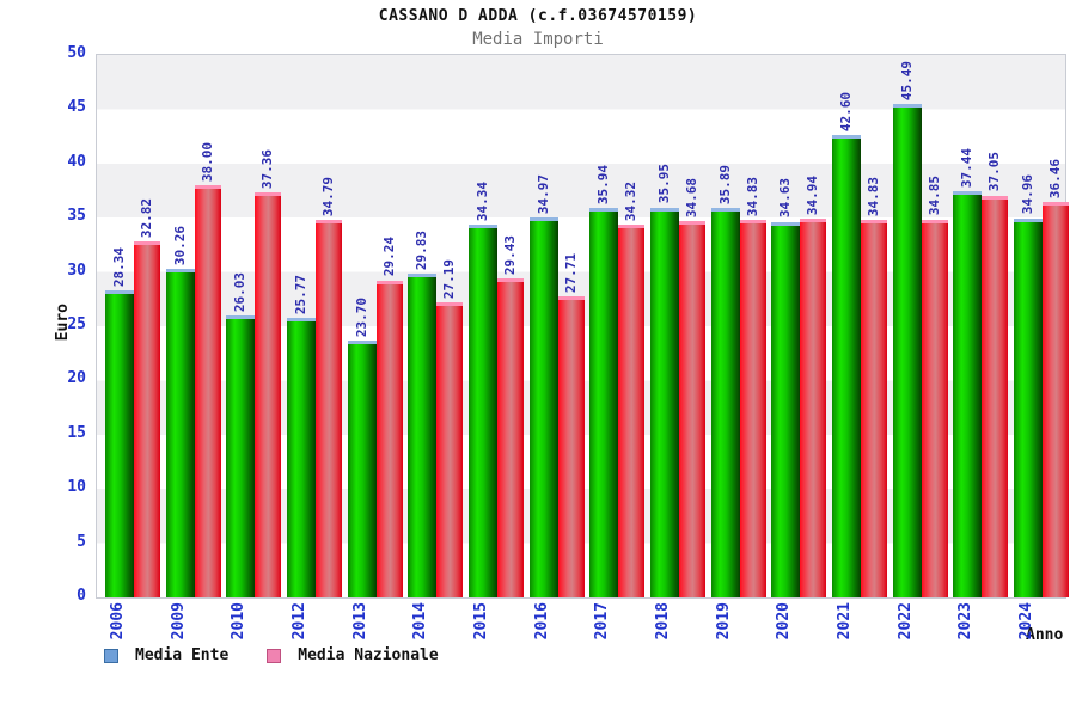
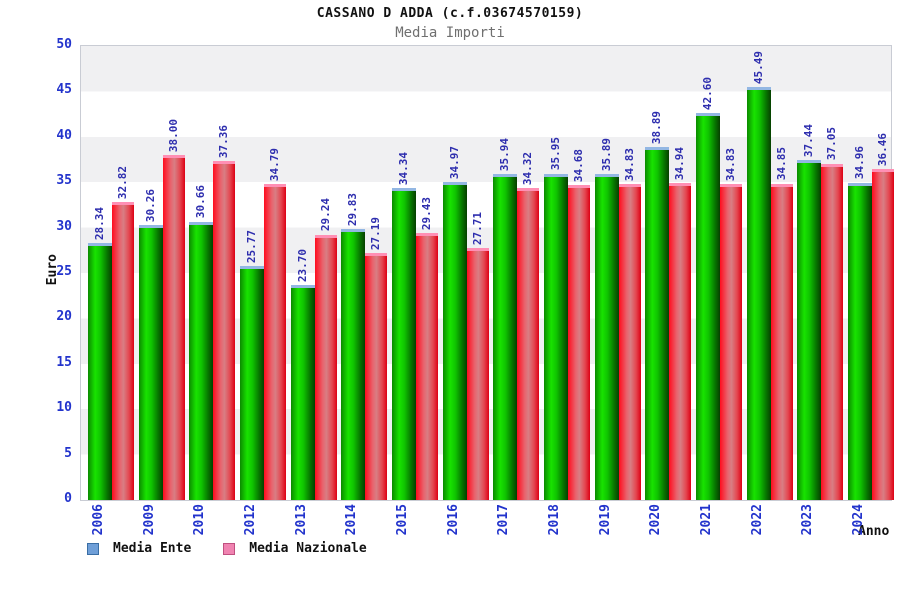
Media Ente/2010: 26.03 -> 30.66
Media Ente/2020: 34.63 -> 38.89
